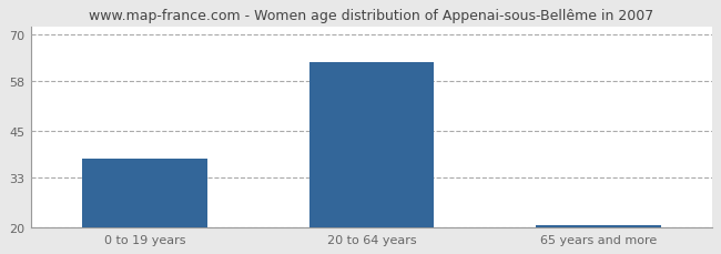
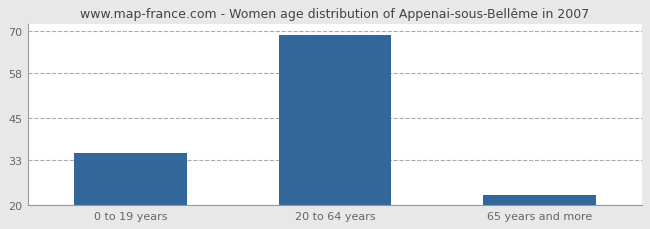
0 to 19 years: 38.0 -> 35.0
20 to 64 years: 63.0 -> 69.0
65 years and more: 20.5 -> 23.0
